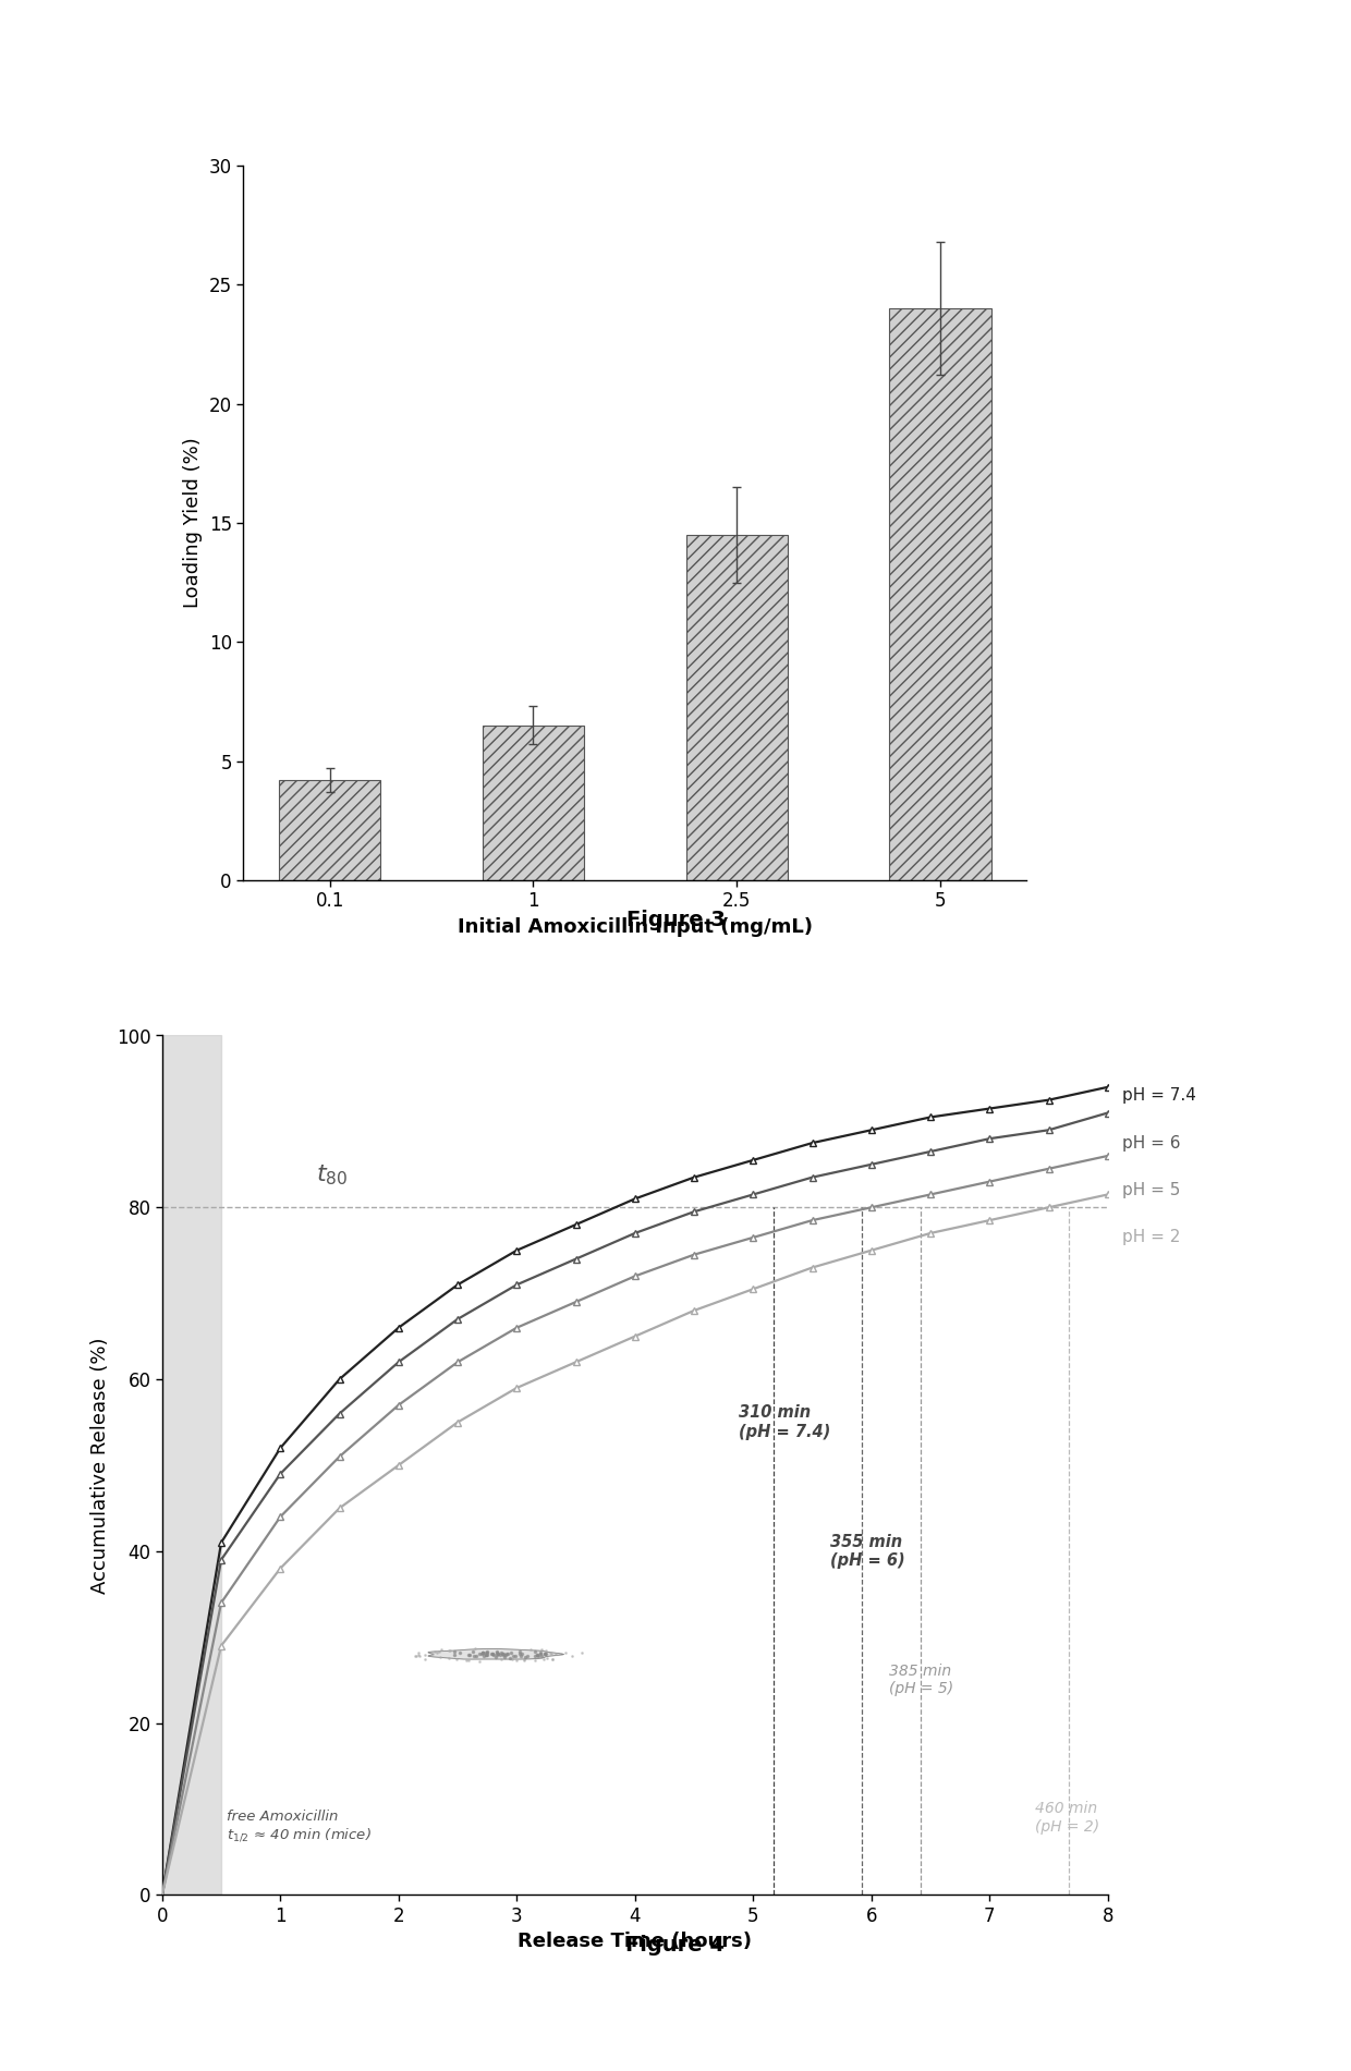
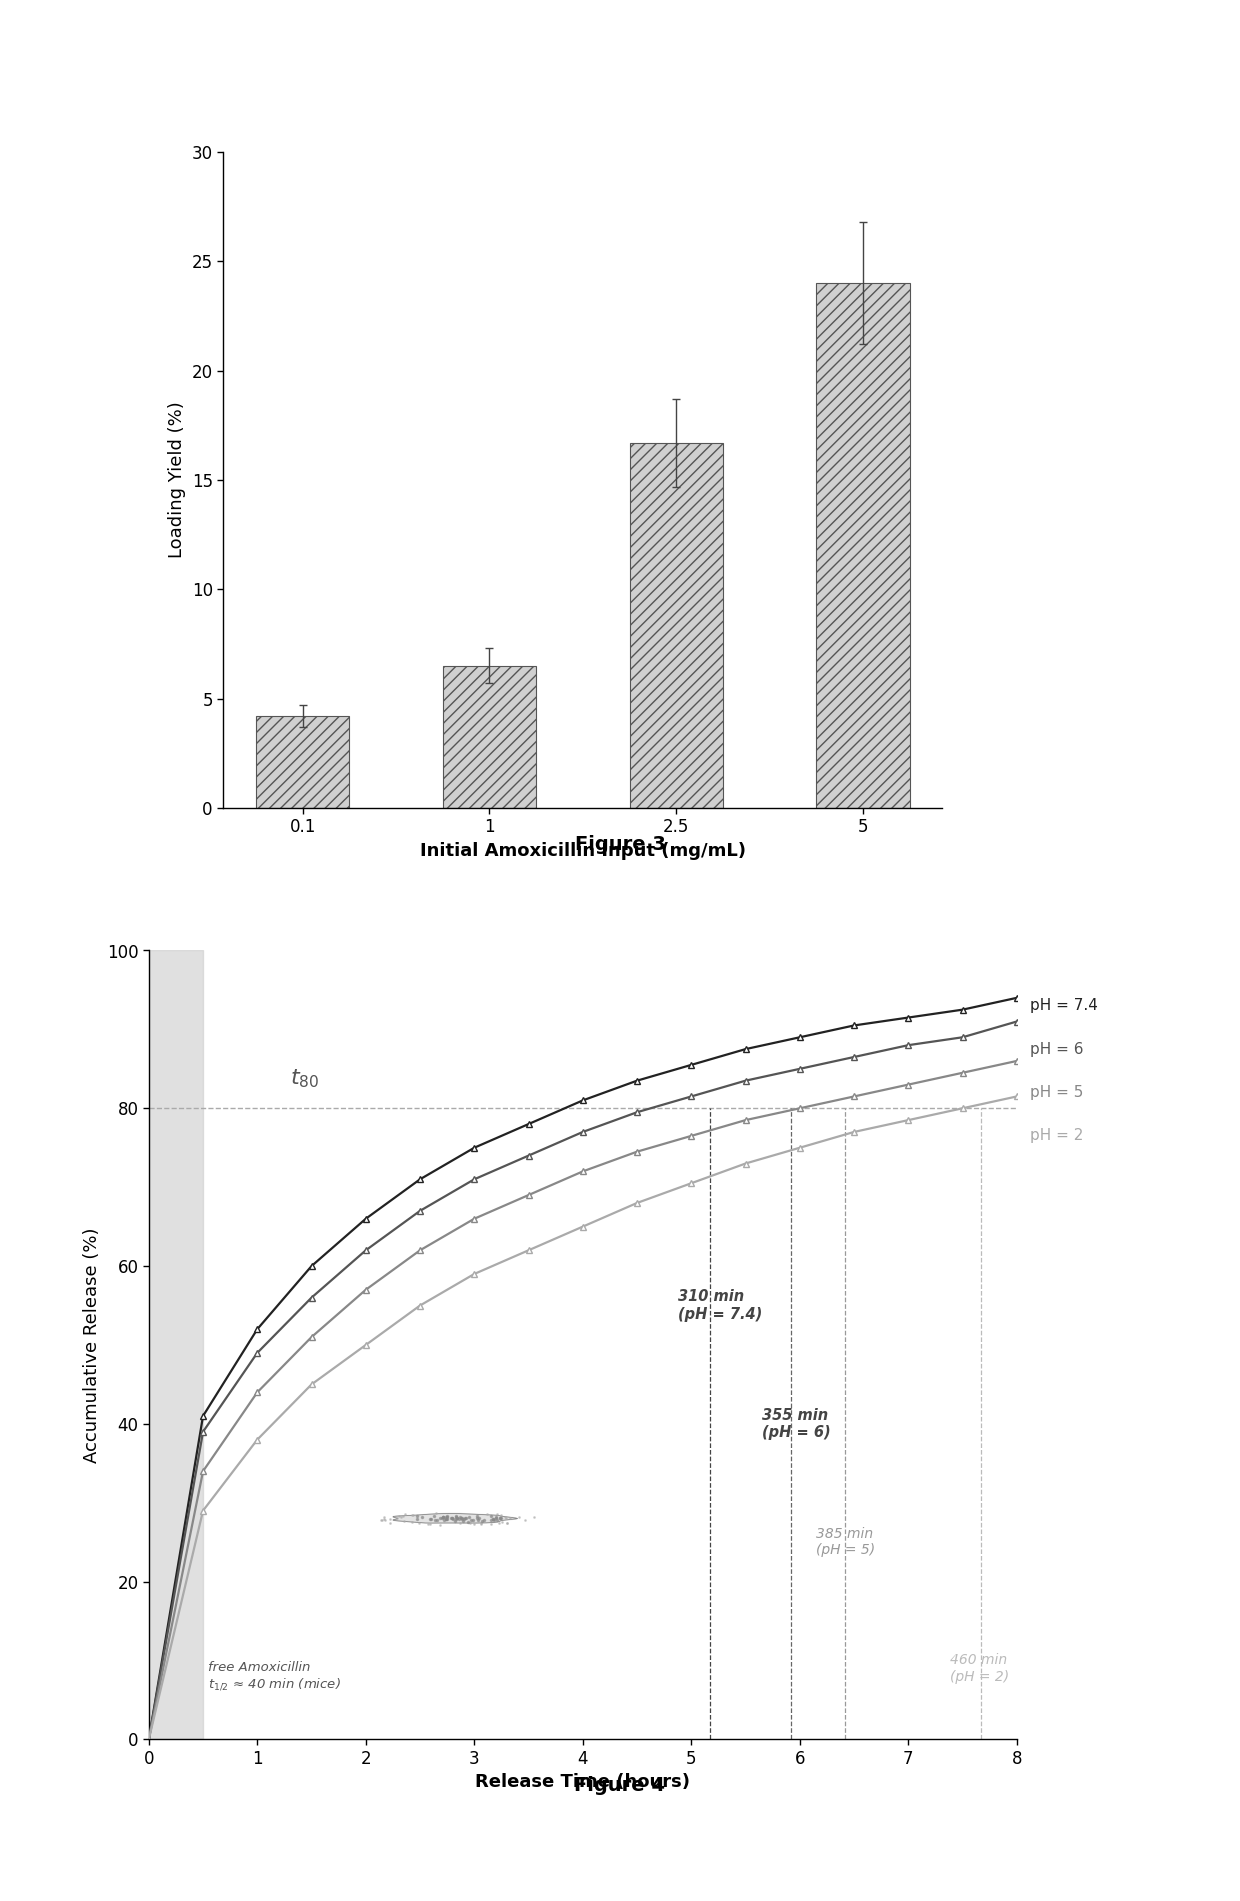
2.5: 14.5 -> 16.7
